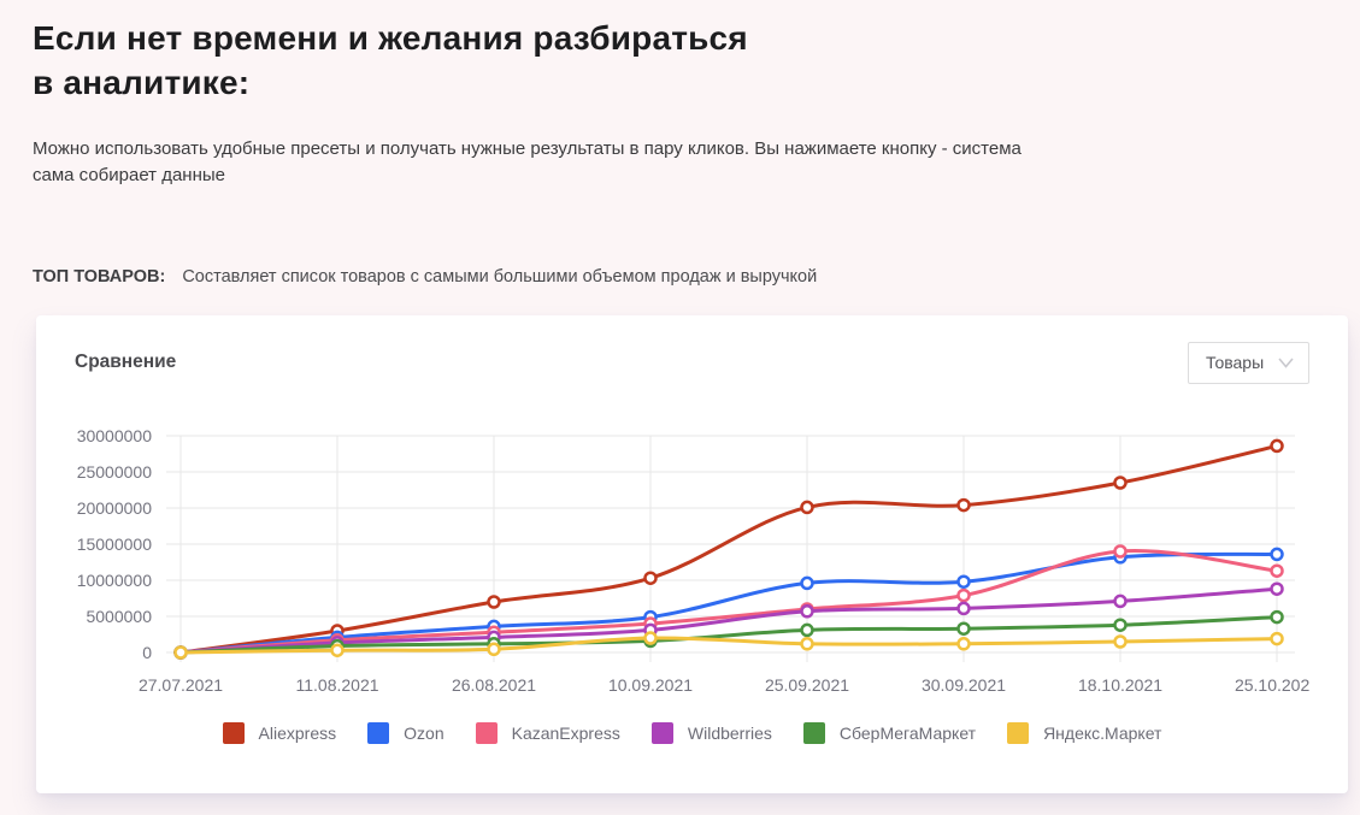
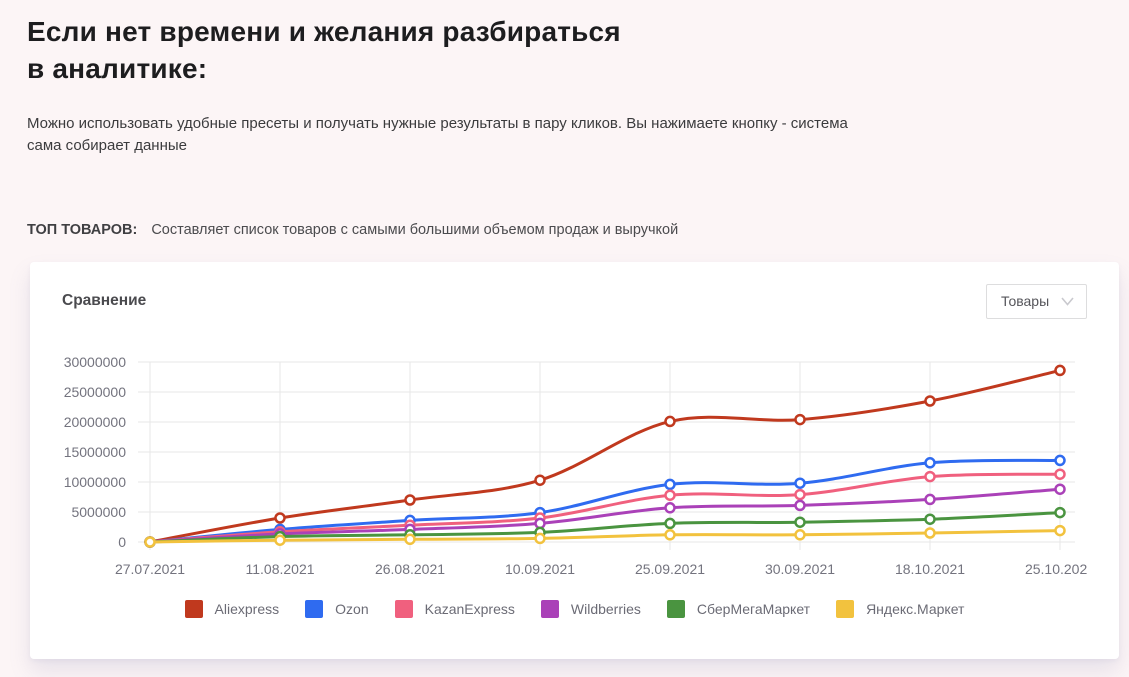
Aliexpress/11.08.2021: 3000000 -> 4000000
Яндекс.Маркет/10.09.2021: 2000000 -> 1000000
KazanExpress/25.09.2021: 6000000 -> 8000000
KazanExpress/18.10.2021: 14000000 -> 11000000
